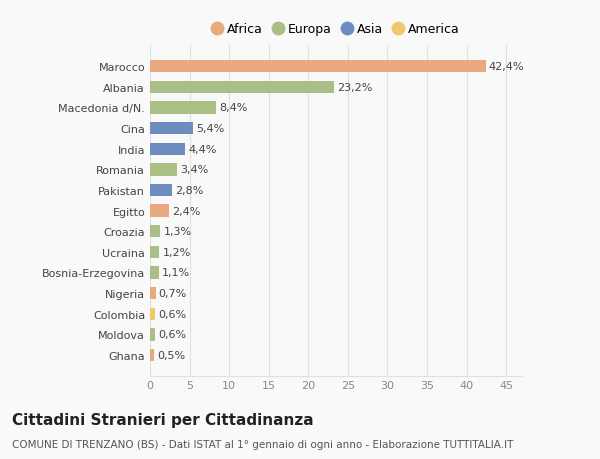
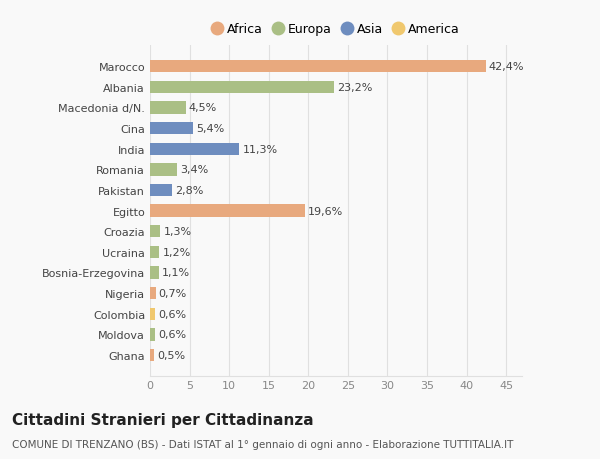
Macedonia d/N.: 8,4% -> 4,5%
India: 4,4% -> 11,3%
Egitto: 2,4% -> 19,6%
